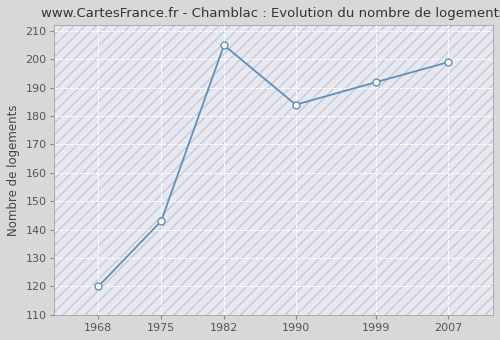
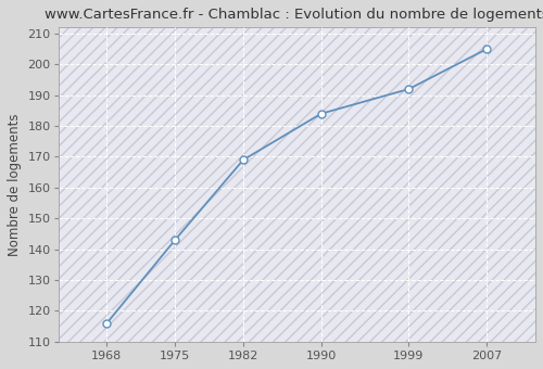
1968: 120 -> 116
1982: 205 -> 169
2007: 199 -> 205
